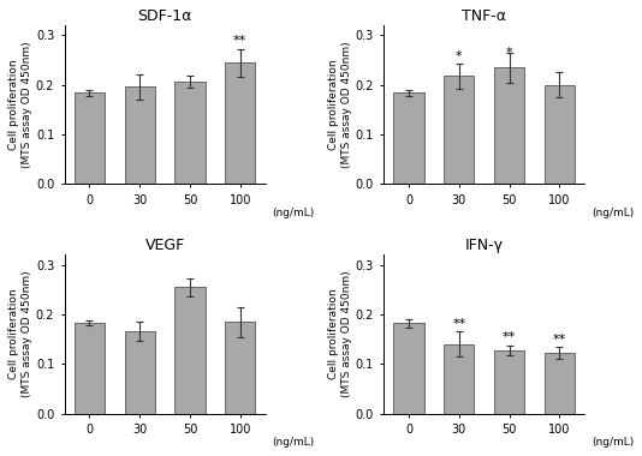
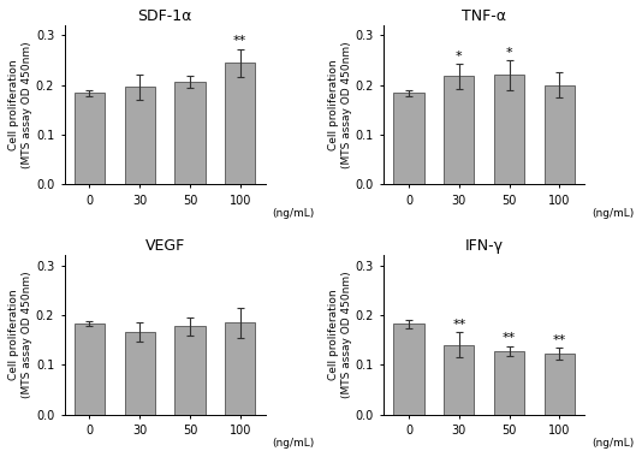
TNF-α/50: 0.235 -> 0.220
VEGF/50: 0.255 -> 0.178
